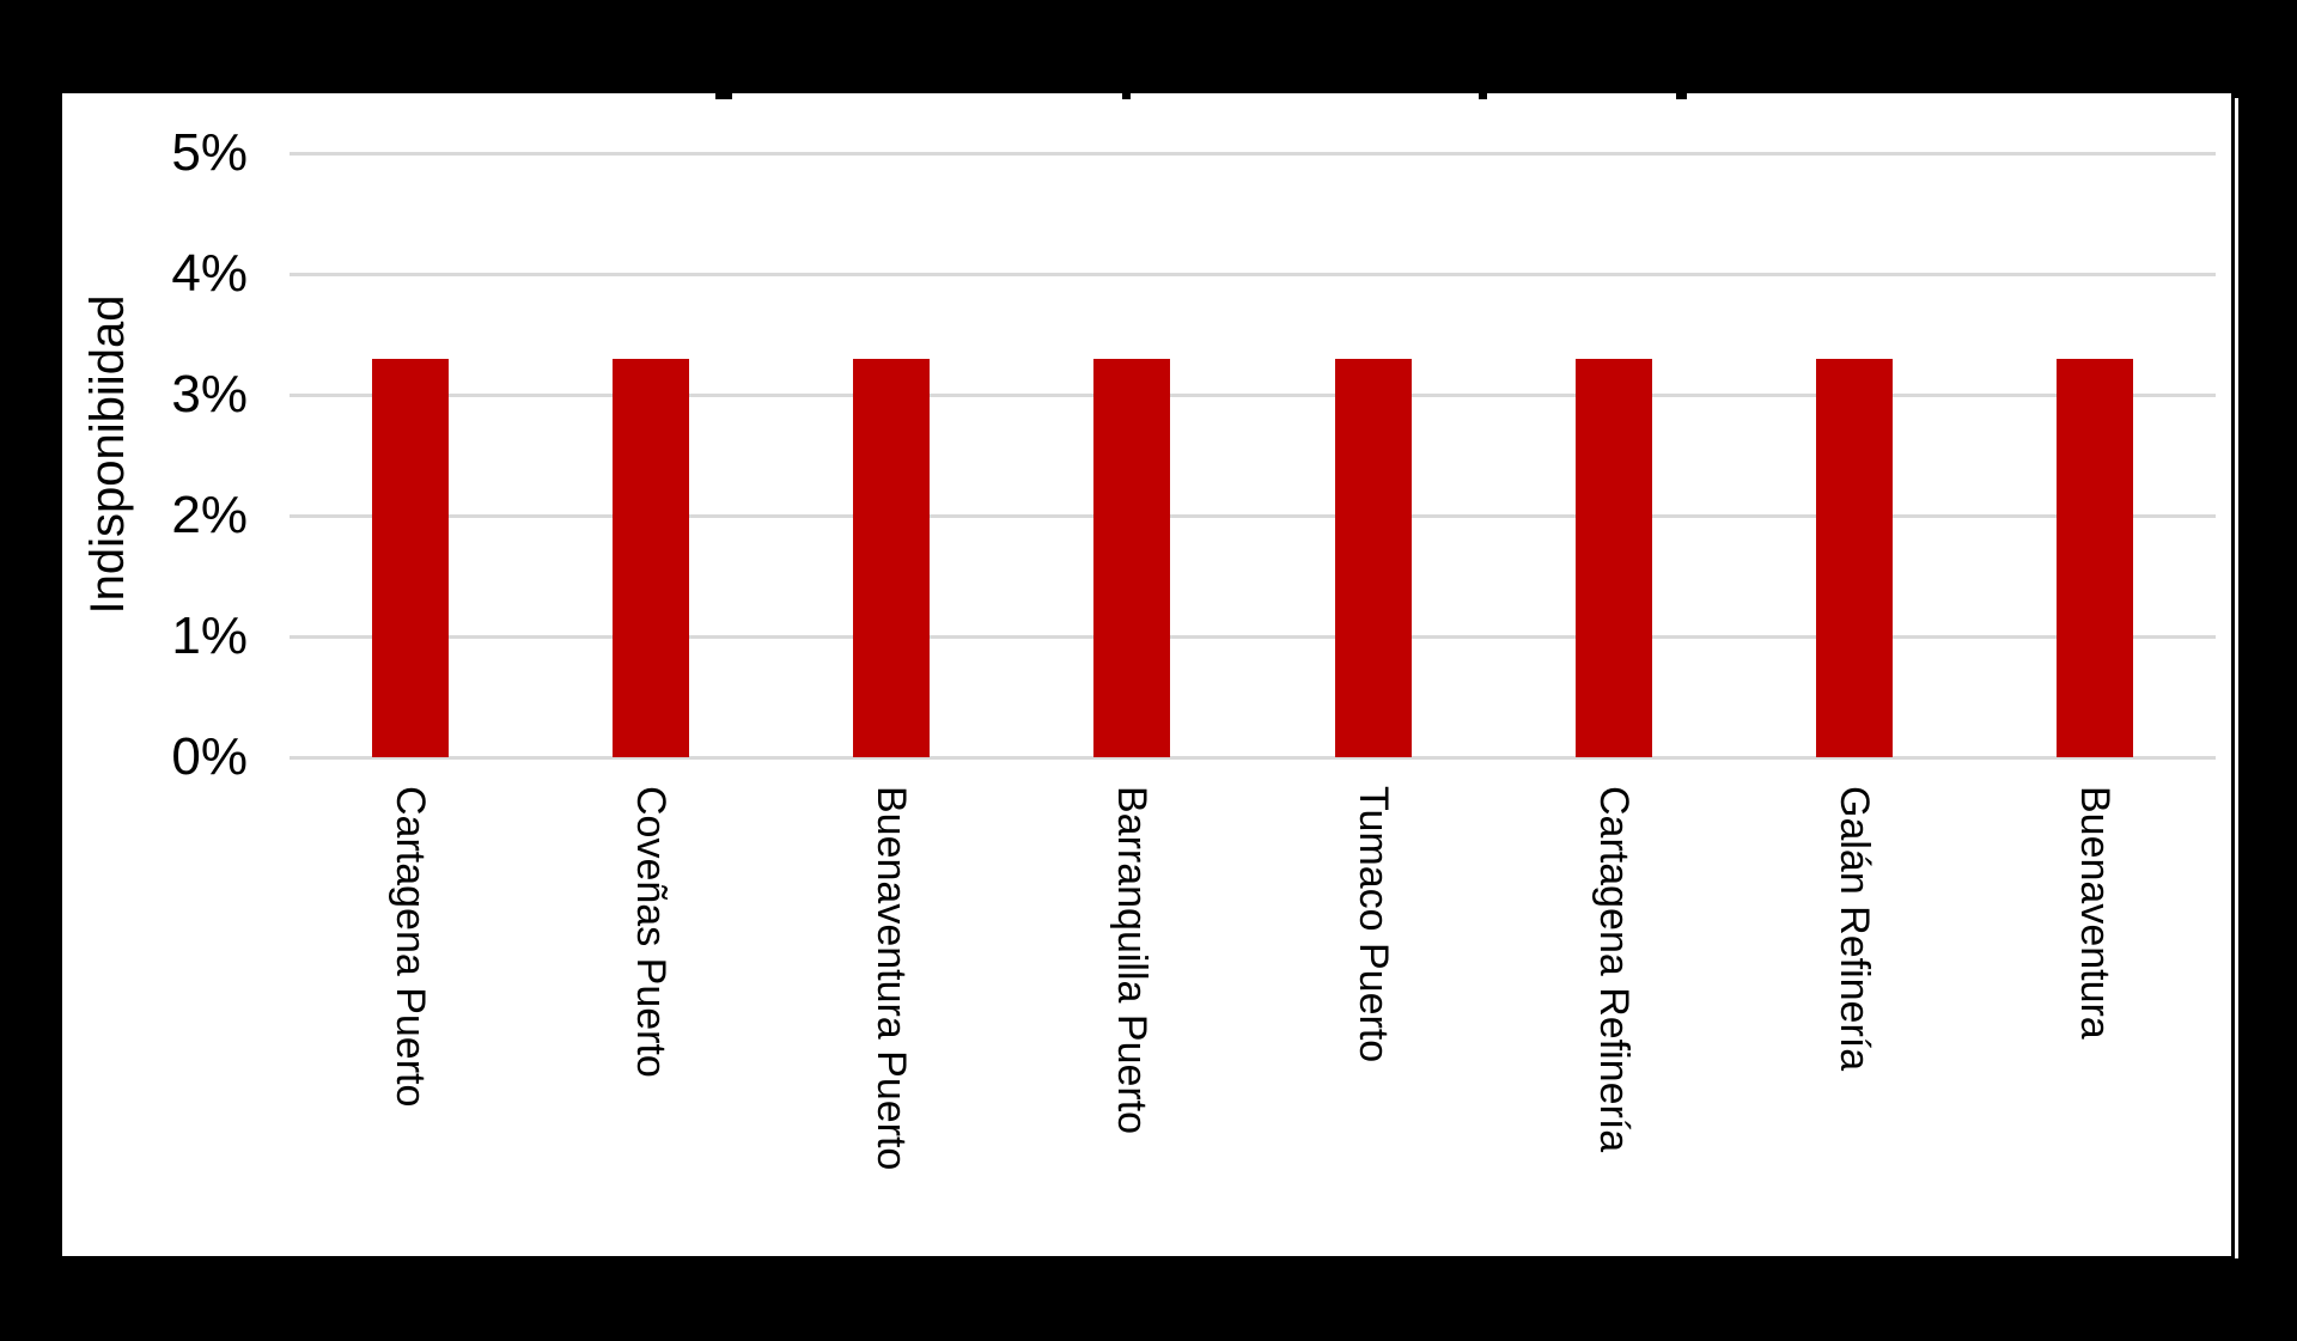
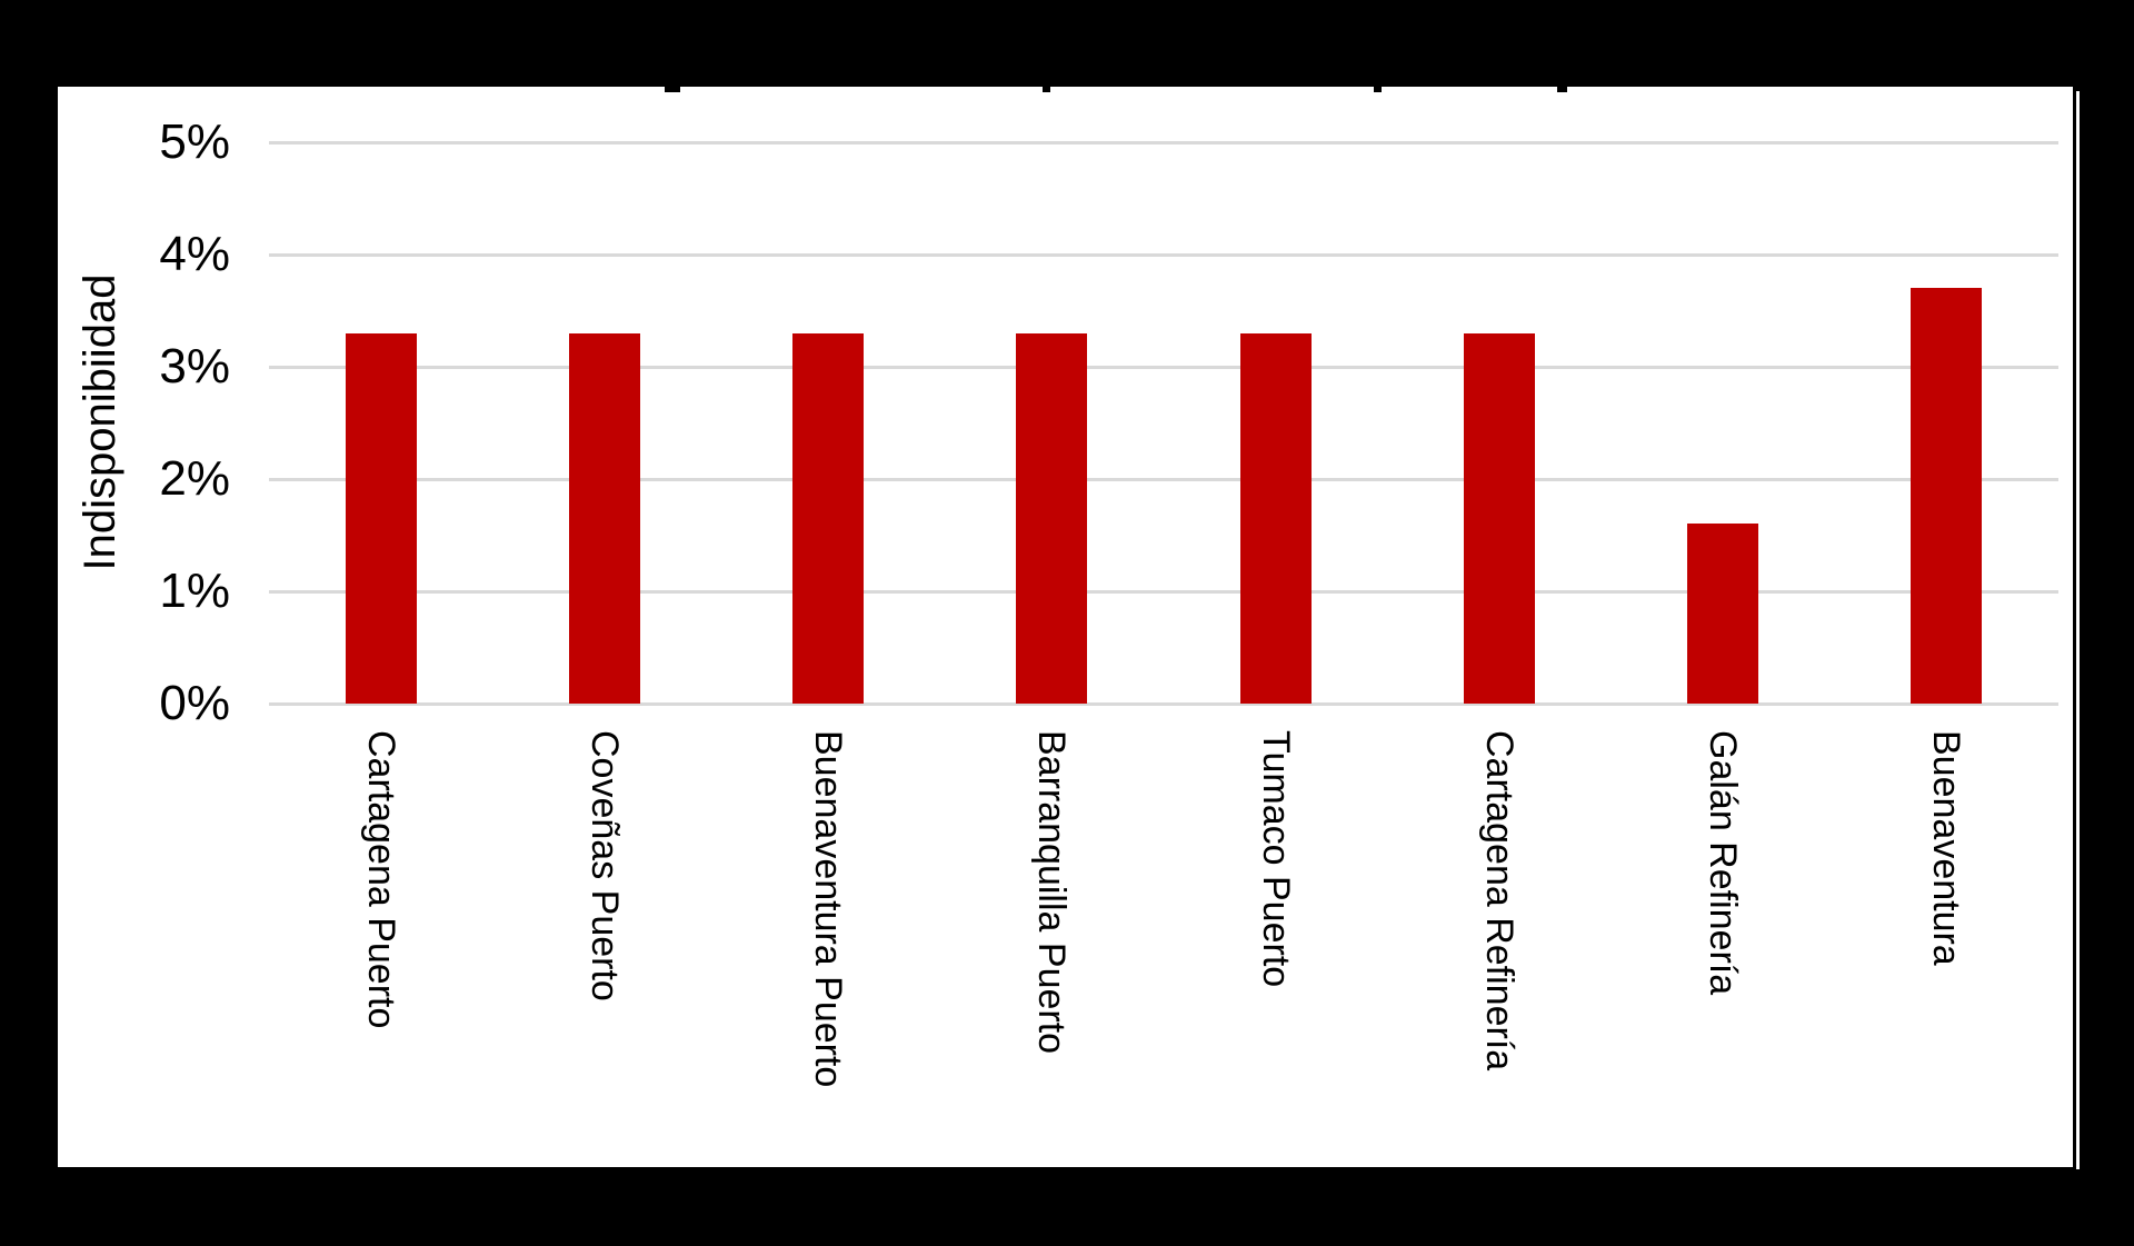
Galán Refinería: 3.3% -> 1.6%
Buenaventura: 3.3% -> 3.7%
